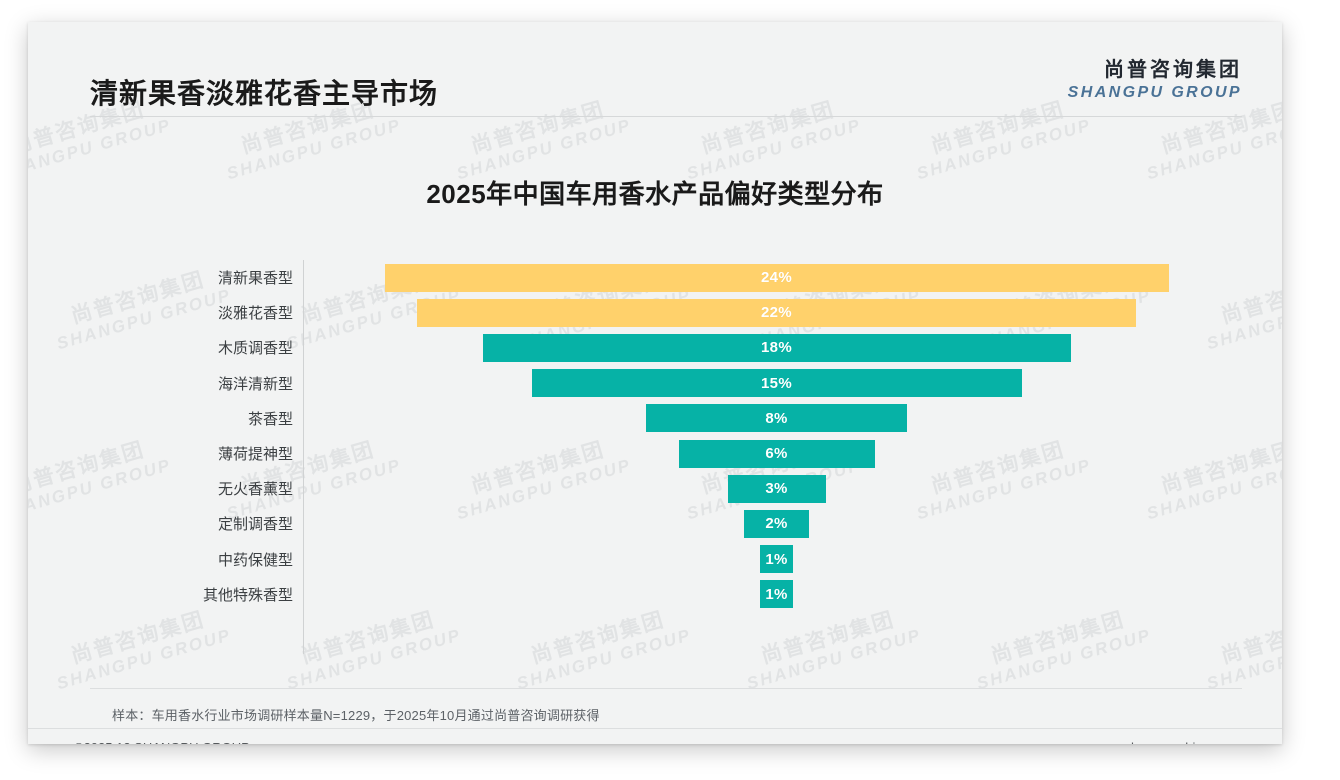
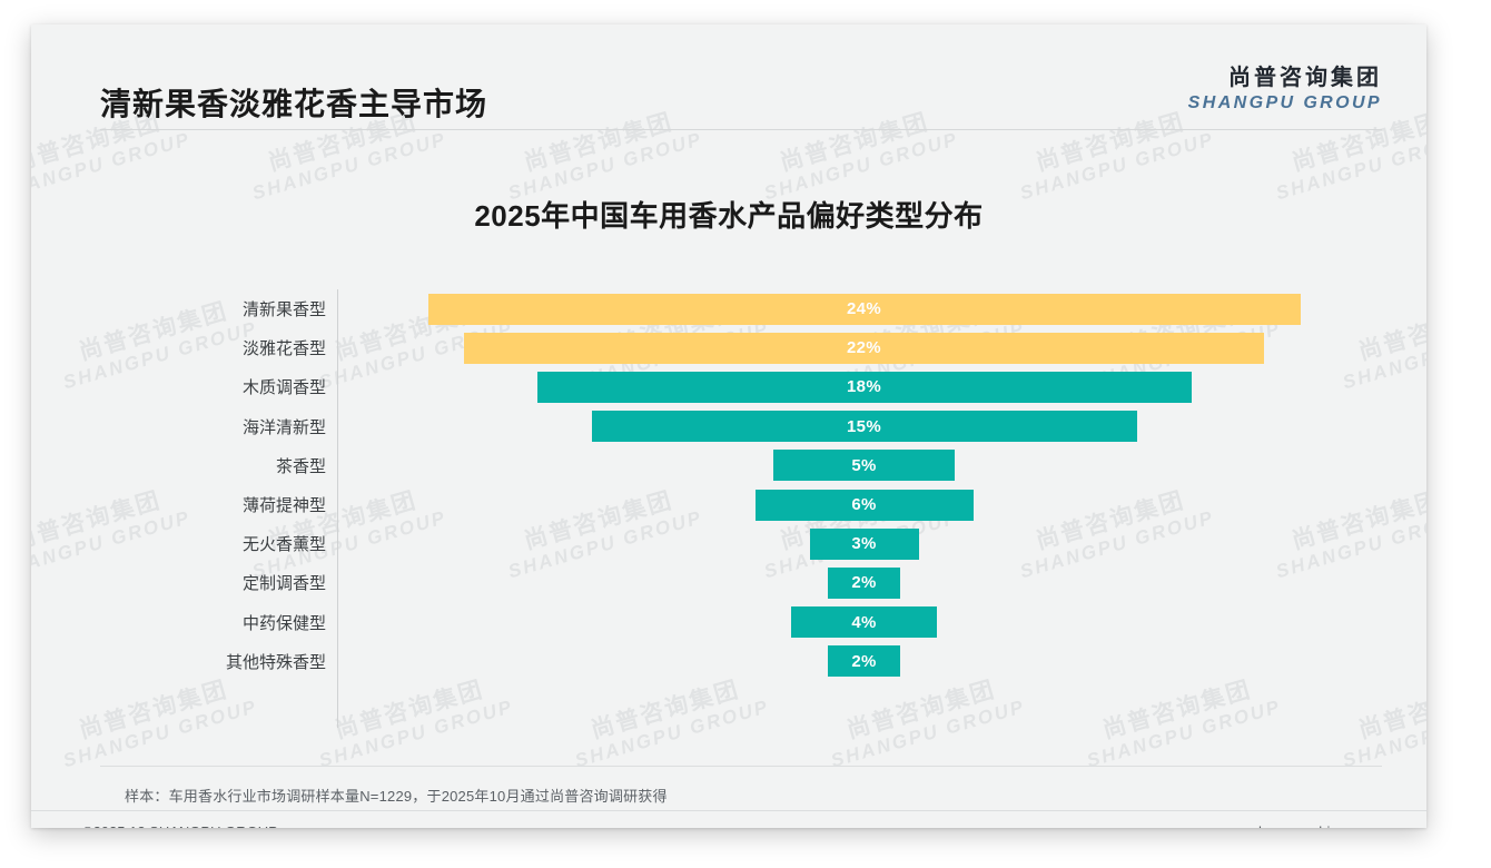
茶香型: 8% -> 5%
中药保健型: 1% -> 4%
其他特殊香型: 1% -> 2%
